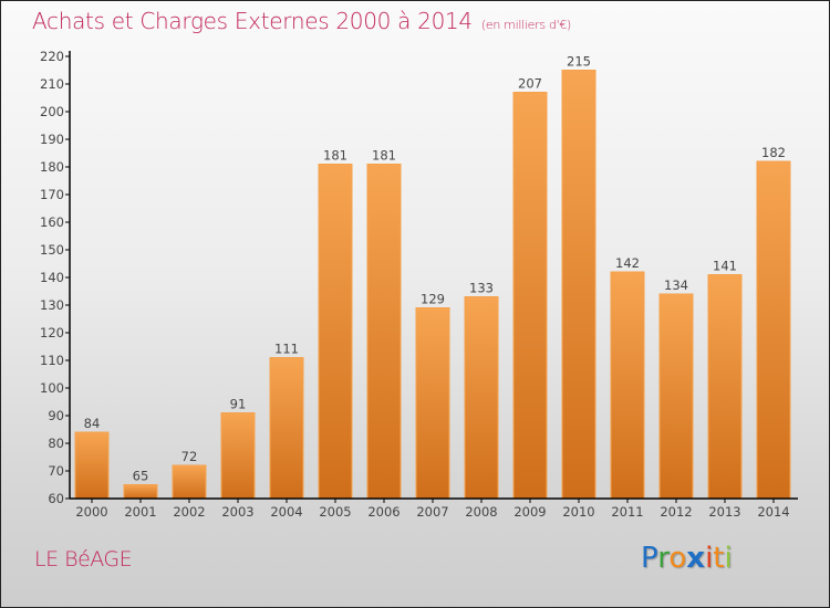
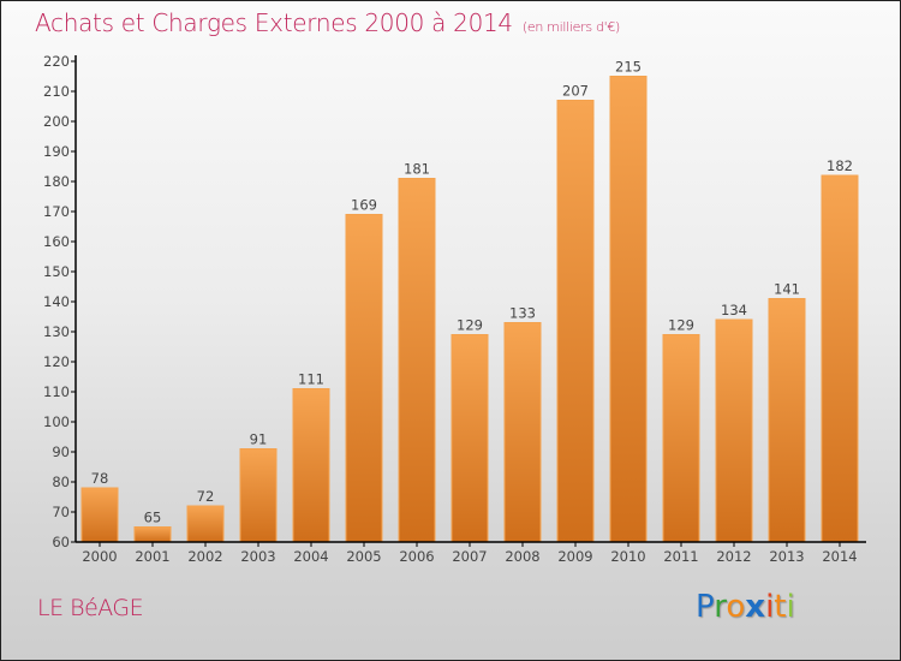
2000: 84 -> 78
2005: 181 -> 169
2011: 142 -> 129
